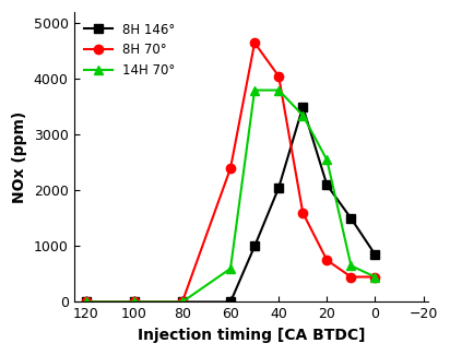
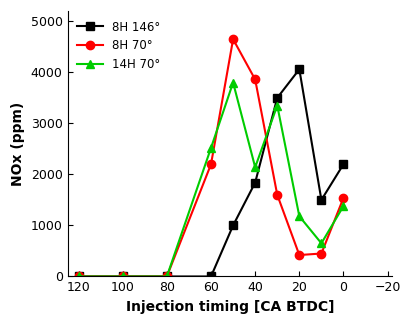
8H 70°/60: 2400 -> 2200
14H 70°/60: 600 -> 2520
8H 146°/40: 2050 -> 1840
8H 70°/40: 4050 -> 3860
14H 70°/40: 3800 -> 2140
8H 146°/20: 2100 -> 4060
8H 70°/20: 750 -> 420
14H 70°/20: 2550 -> 1180
8H 146°/0: 850 -> 2200
8H 70°/0: 450 -> 1540
14H 70°/0: 450 -> 1380
